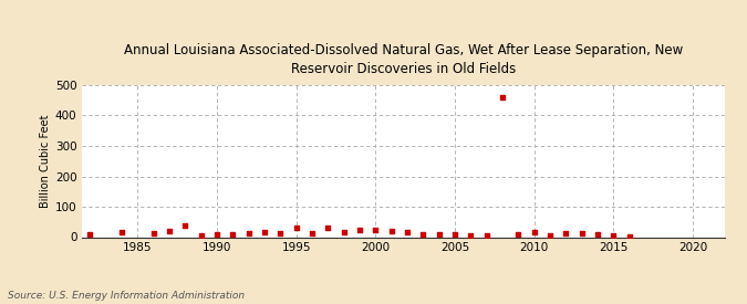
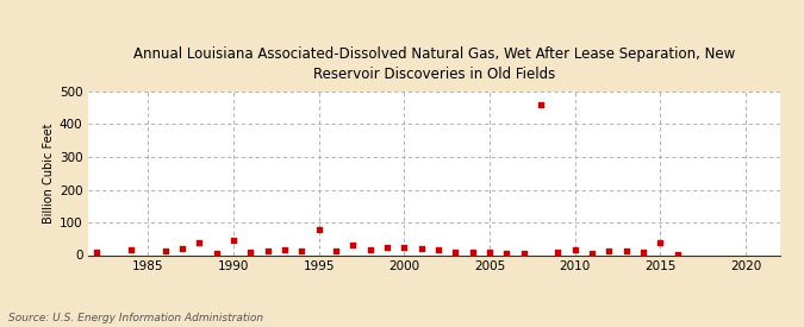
1990: 8 -> 45
1995: 30 -> 80
2015: 5 -> 40
